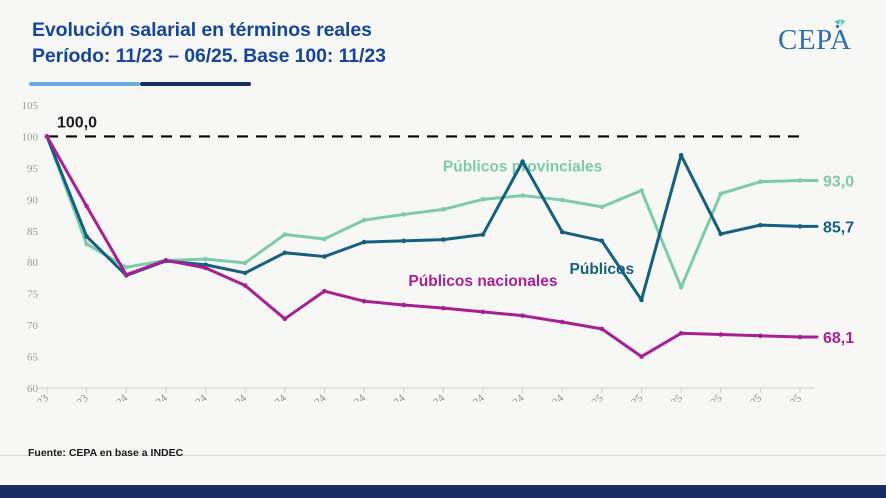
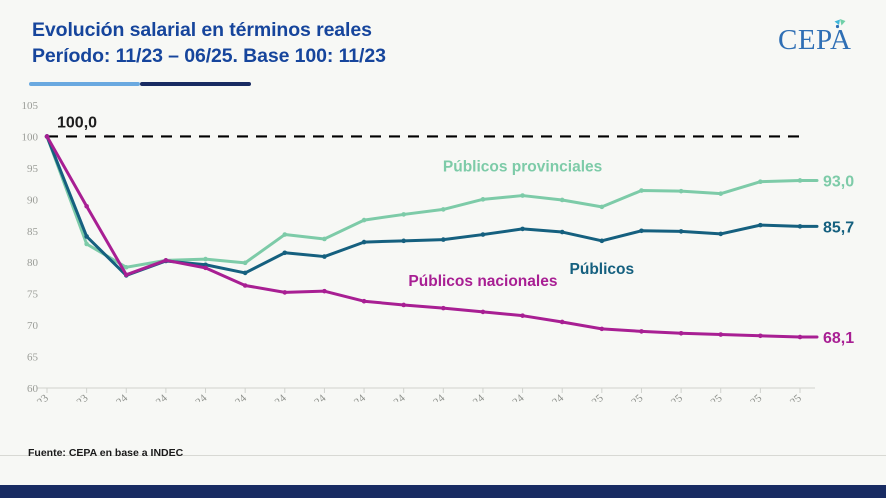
Públicos nacionales/may-24: 71 -> 75
Públicos/nov-24: 96 -> 85
Públicos/feb-25: 74 -> 85
Públicos nacionales/feb-25: 65 -> 69
Públicos provinciales/mar-25: 76 -> 91
Públicos/mar-25: 97 -> 85
